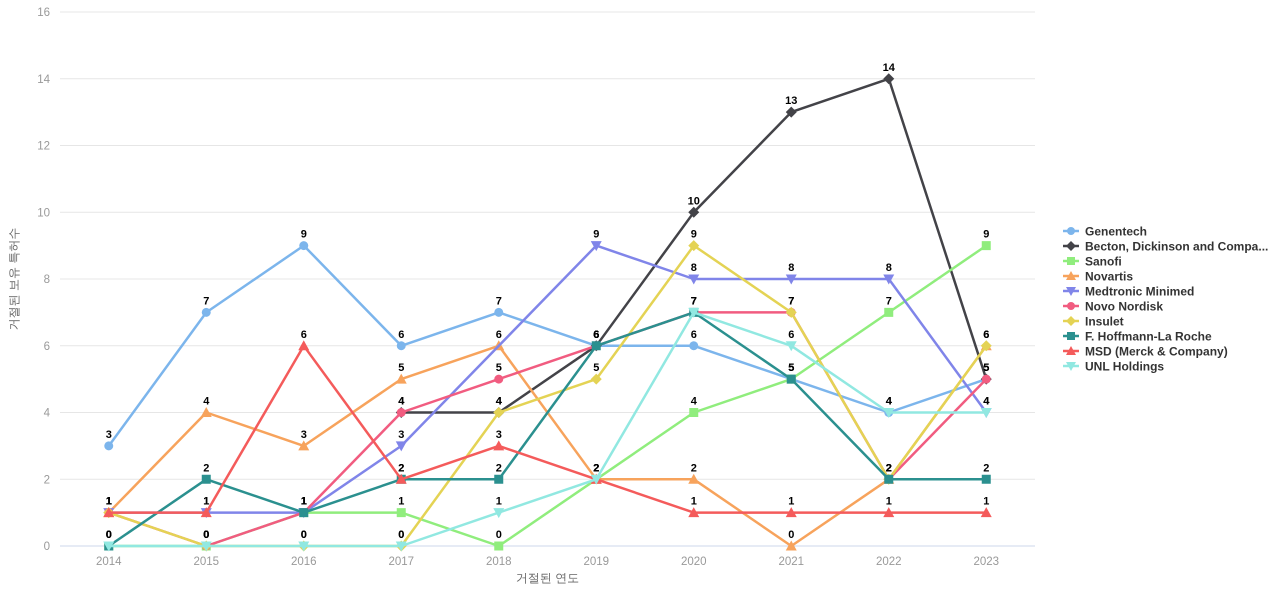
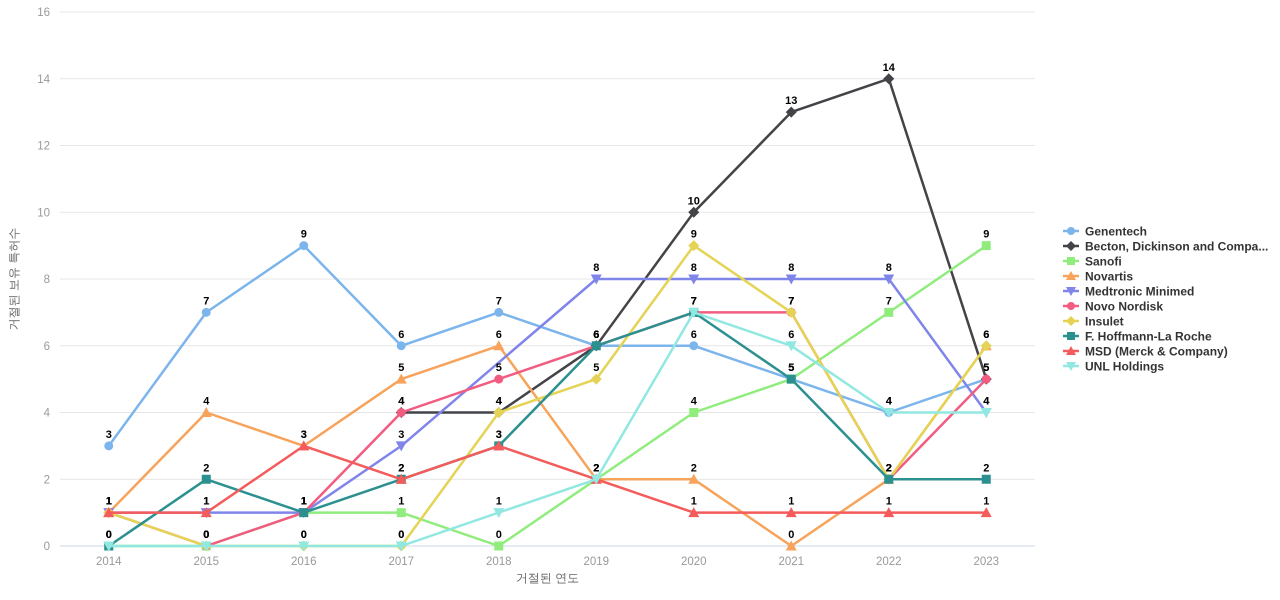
MSD (Merck & Company)/2016: 6 -> 3
F. Hoffmann-La Roche/2018: 2 -> 3
Medtronic Minimed/2019: 9 -> 8
